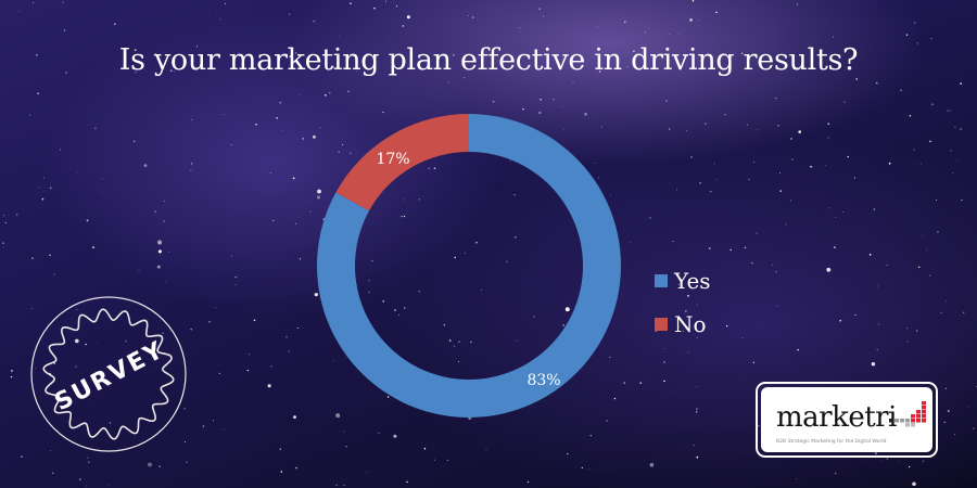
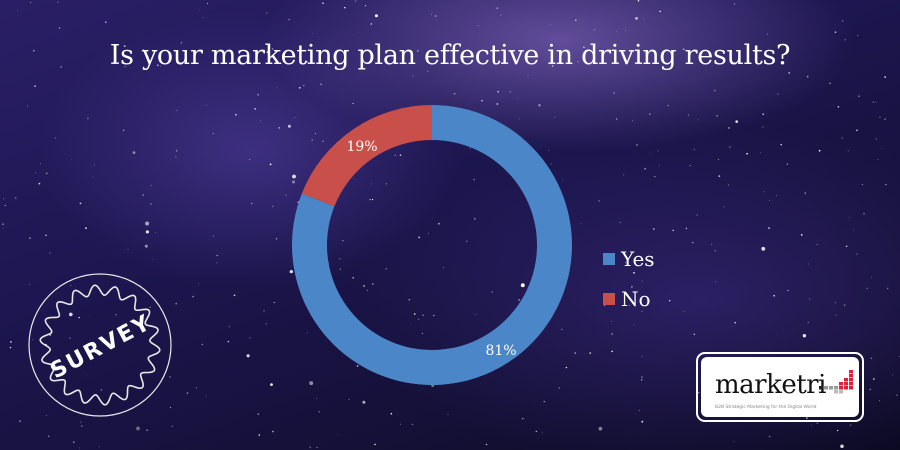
Yes: 83% -> 81%
No: 17% -> 19%
